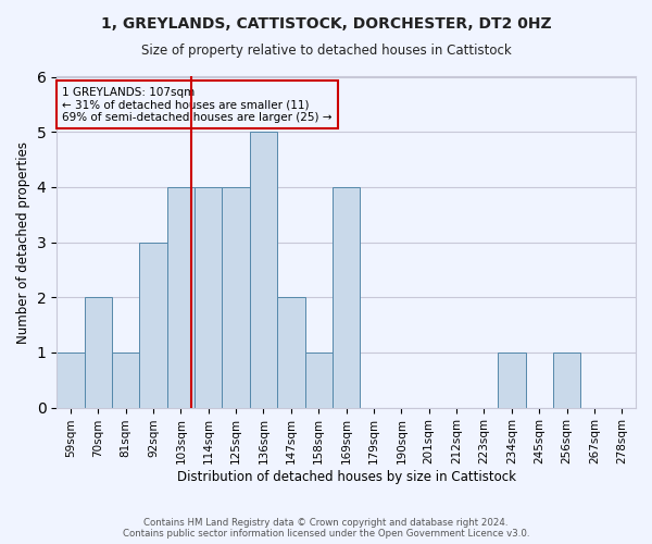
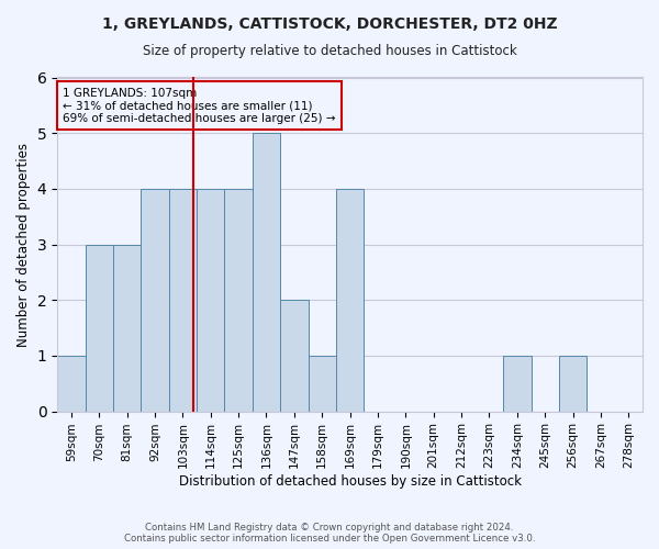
70sqm: 2 -> 3
81sqm: 1 -> 3
92sqm: 3 -> 4
